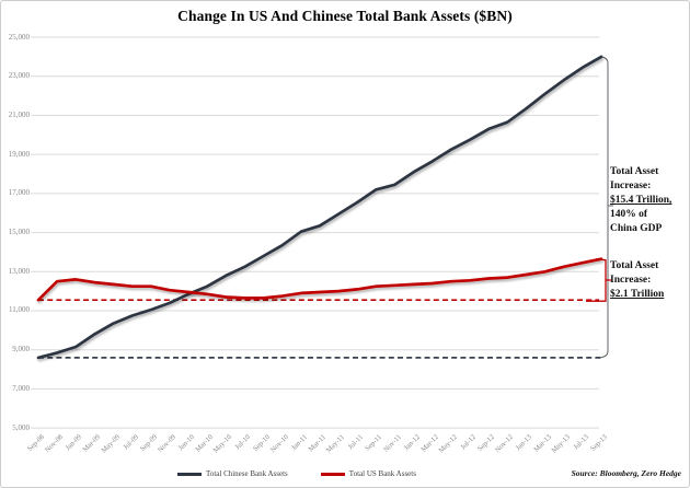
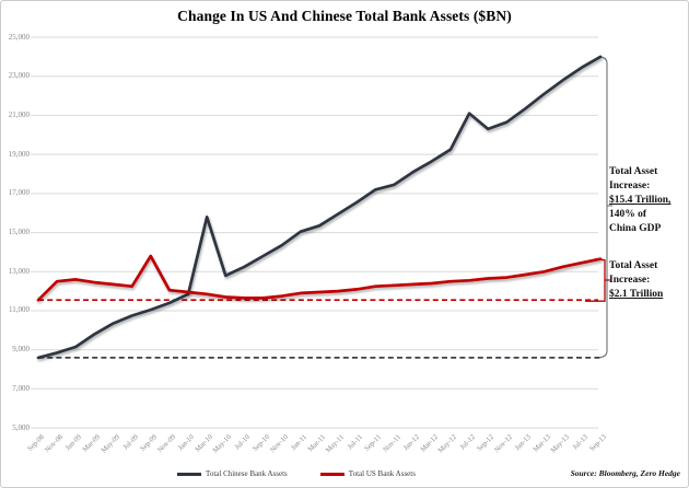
Total US Bank Assets/Sep-09: 12200 -> 13800
Total Chinese Bank Assets/Mar-10: 12200 -> 15800
Total Chinese Bank Assets/Jul-12: 19800 -> 21100
